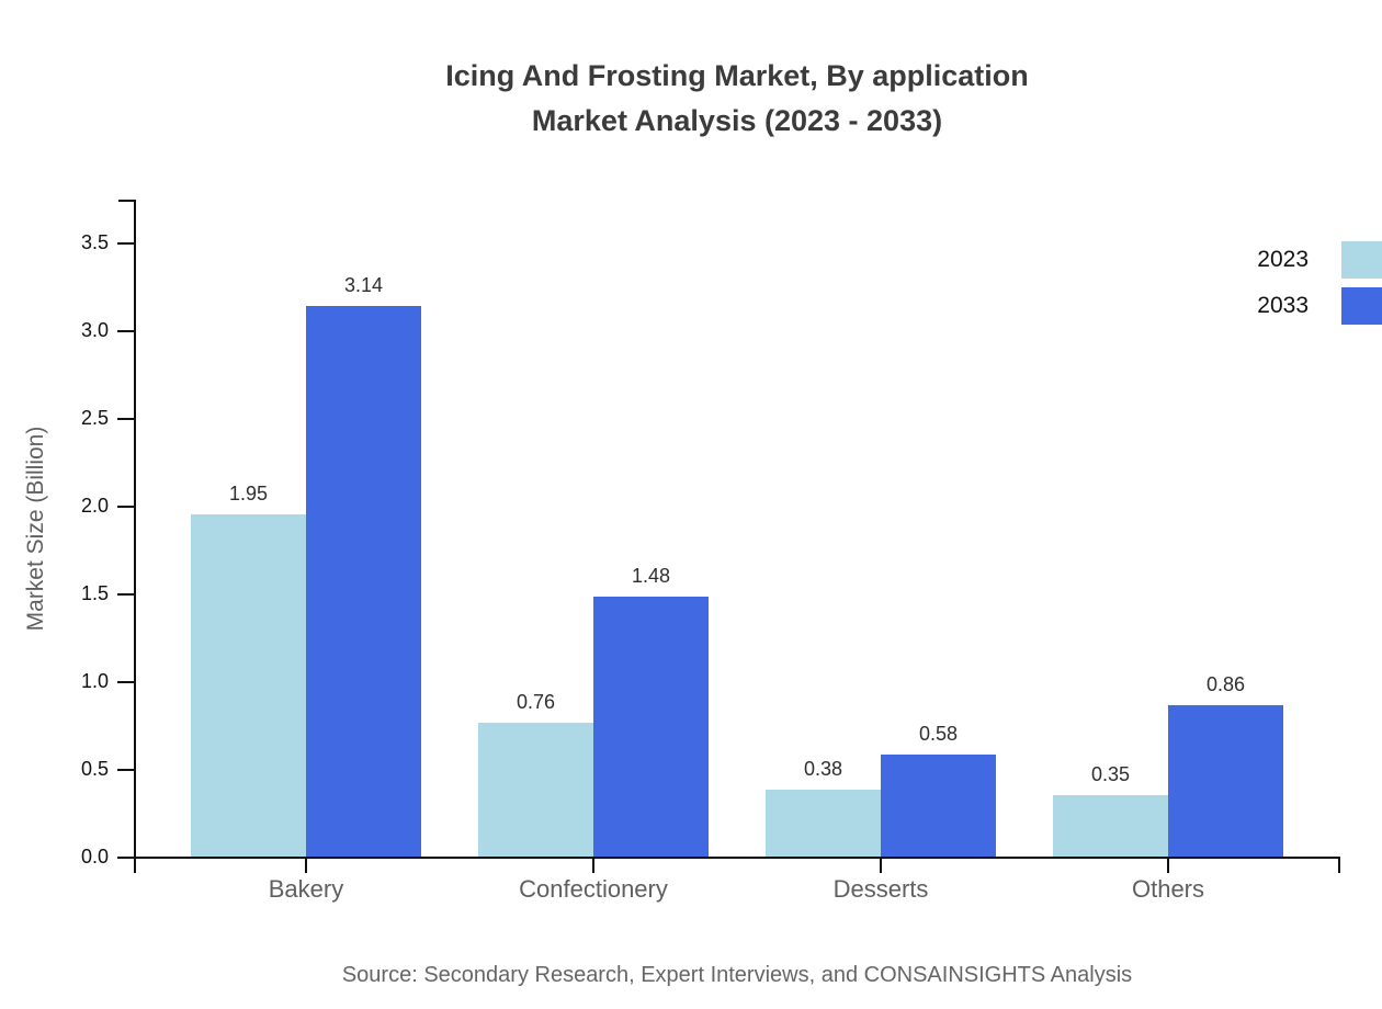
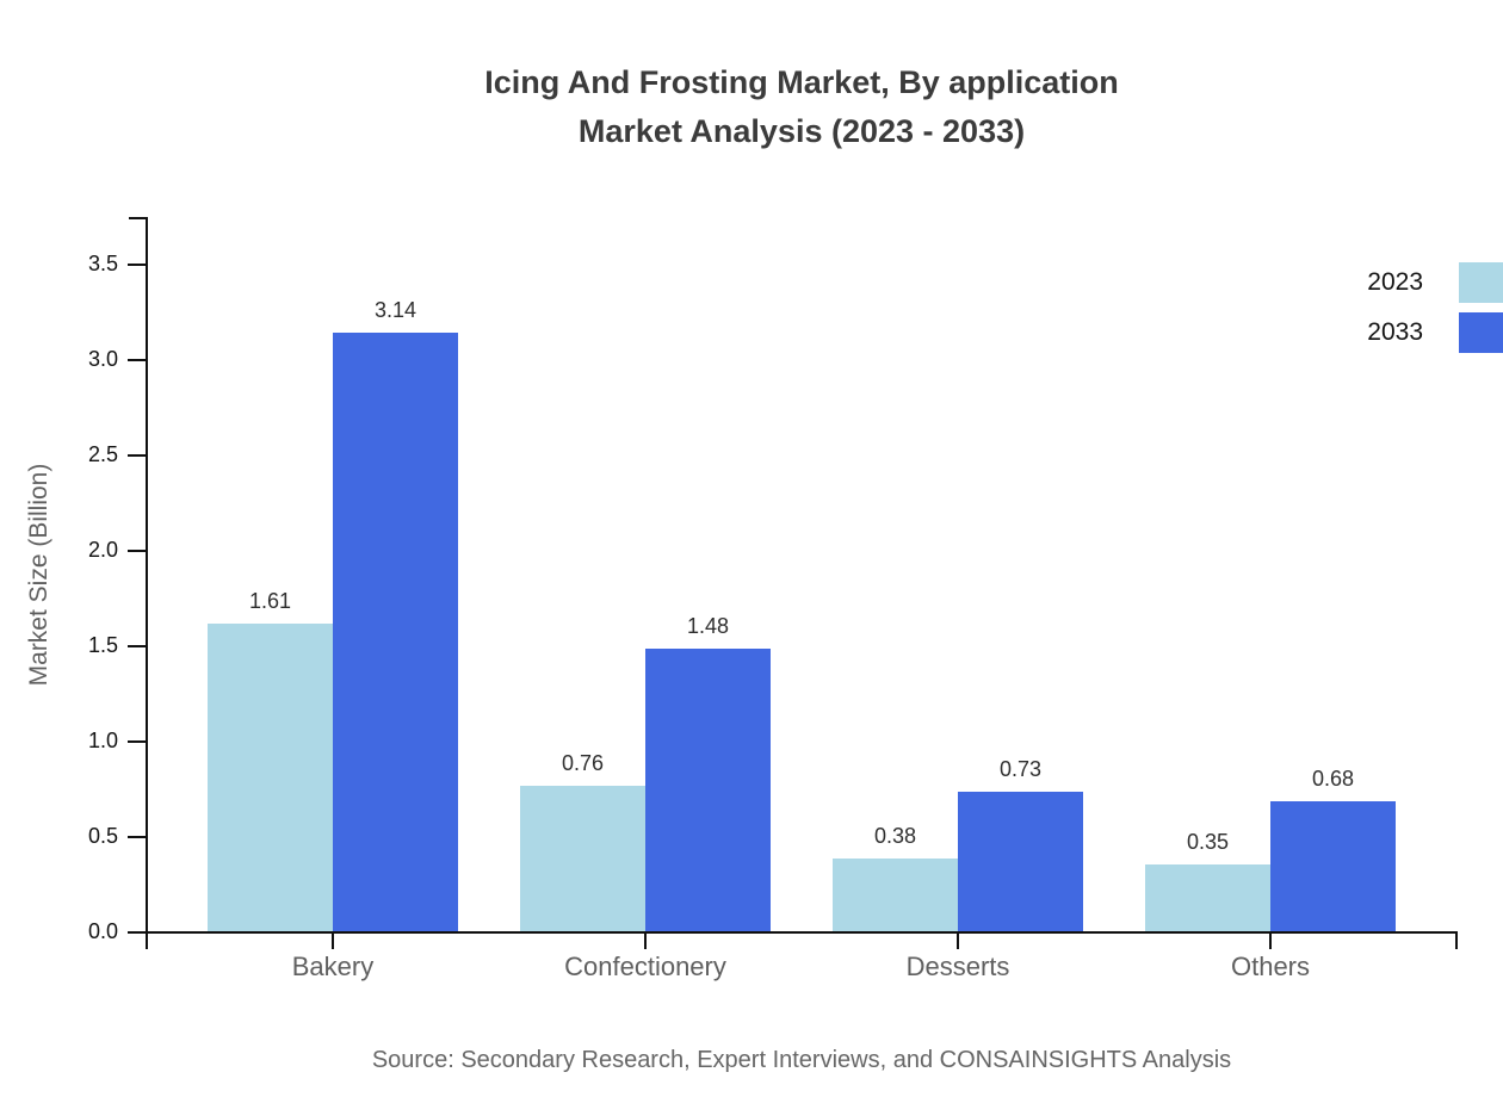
2023/Bakery: 1.95 -> 1.61
2033/Desserts: 0.58 -> 0.73
2033/Others: 0.86 -> 0.68
